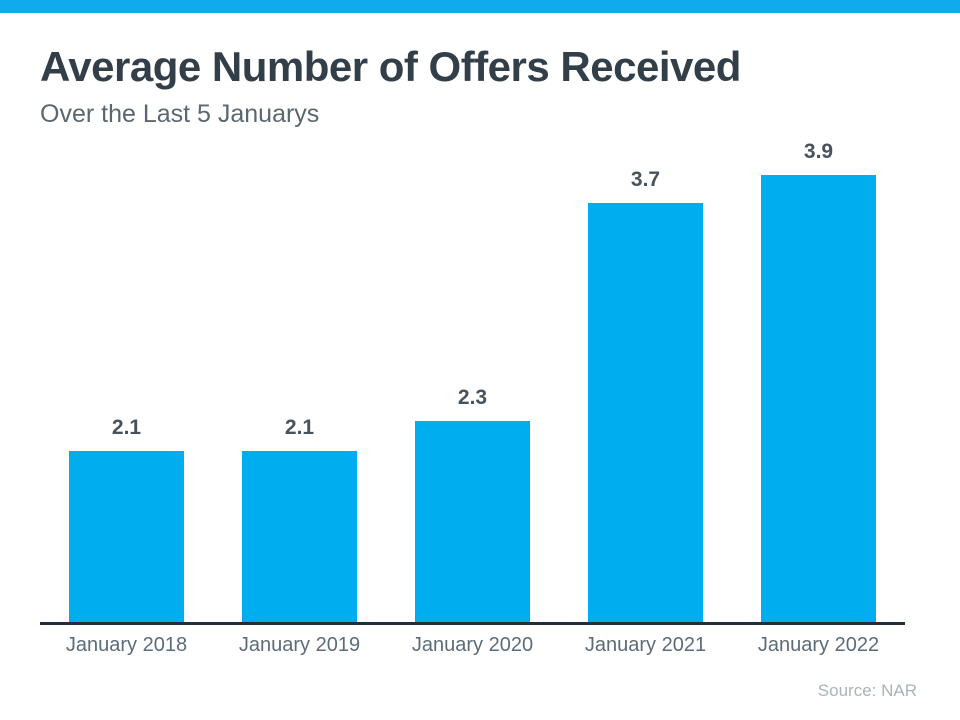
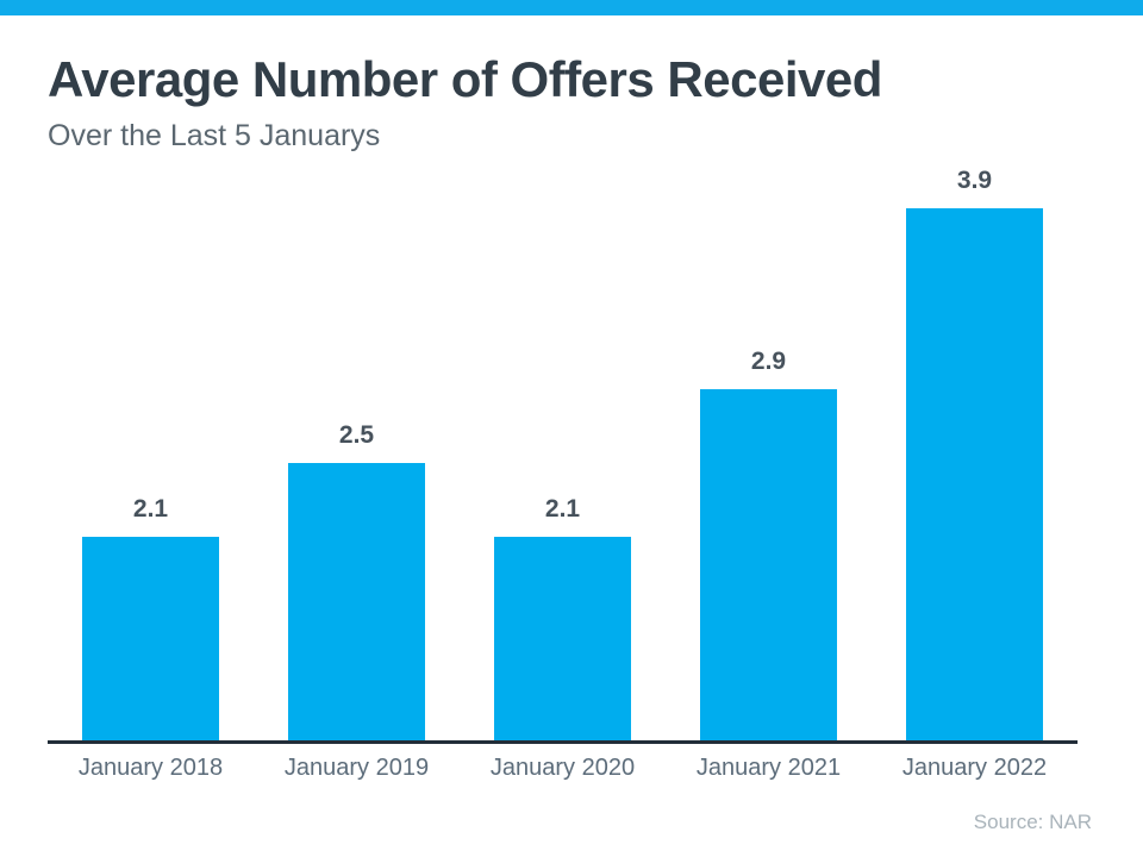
January 2019: 2.1 -> 2.5
January 2020: 2.3 -> 2.1
January 2021: 3.7 -> 2.9
